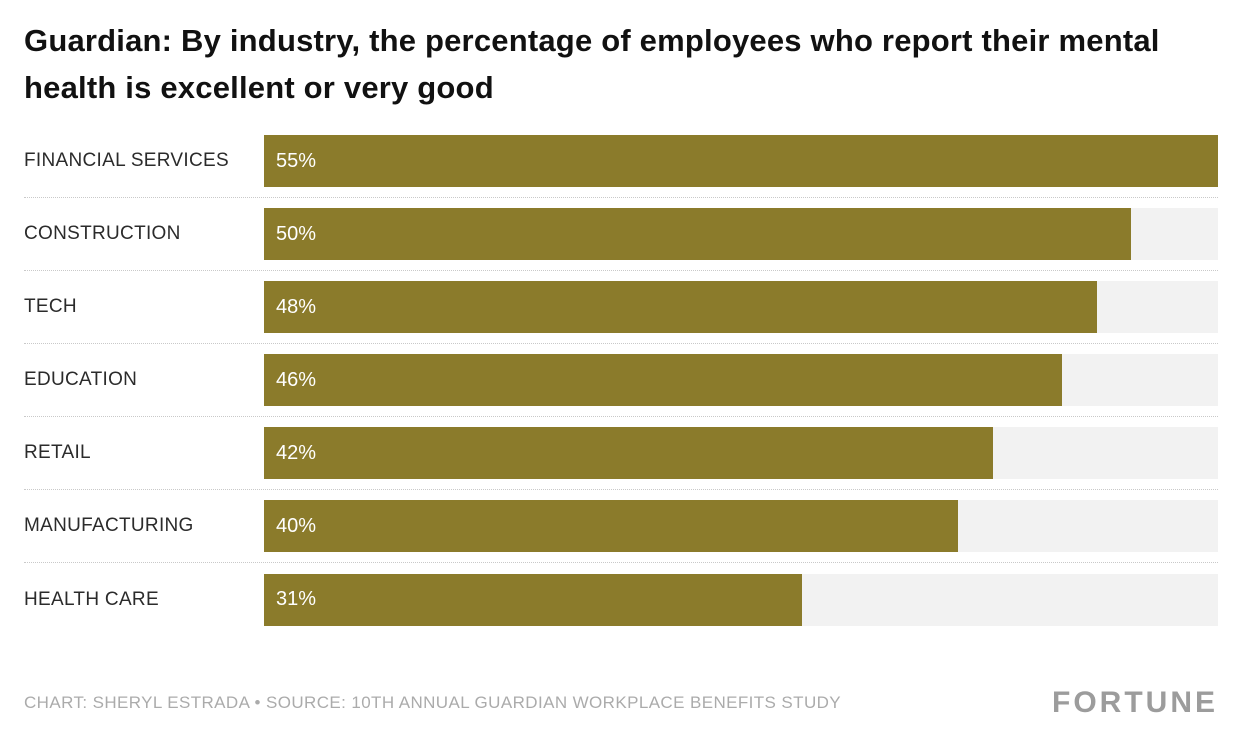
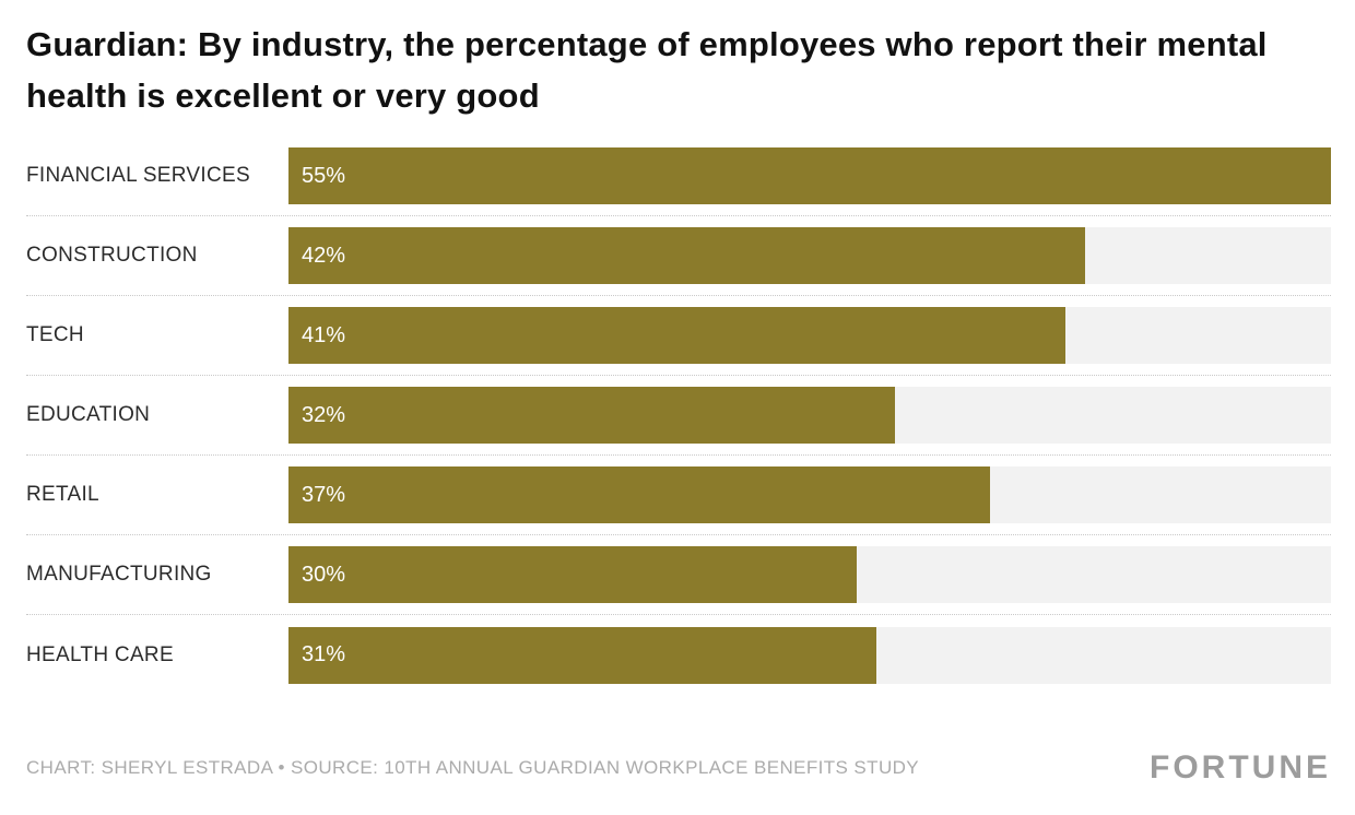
CONSTRUCTION: 50% -> 42%
TECH: 48% -> 41%
EDUCATION: 46% -> 32%
RETAIL: 42% -> 37%
MANUFACTURING: 40% -> 30%
